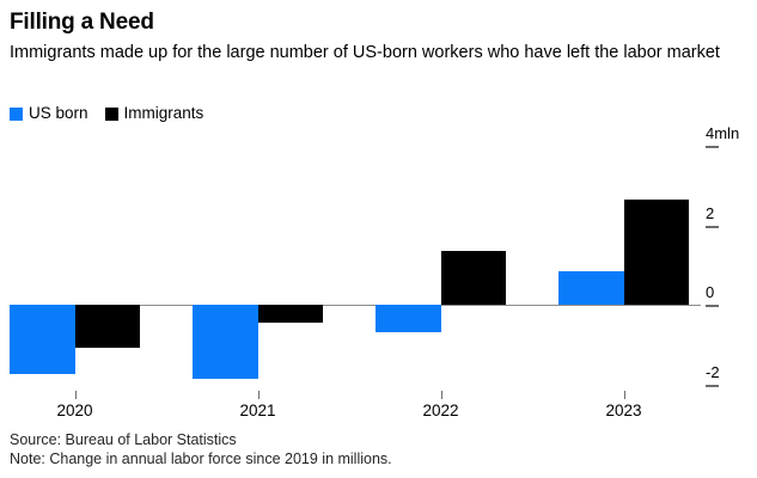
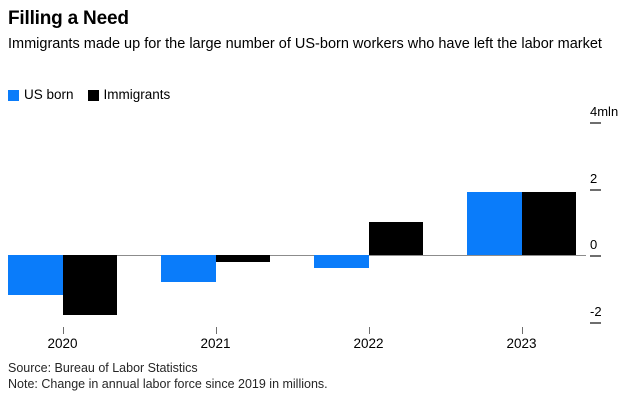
US born/2020: -1.8 -> -1.2
Immigrants/2020: -1.1 -> -1.8
US born/2021: -1.9 -> -0.8
Immigrants/2021: -0.5 -> -0.2
US born/2022: -0.7 -> -0.4
Immigrants/2022: 1.4 -> 1.0
US born/2023: 0.8 -> 1.9
Immigrants/2023: 2.6 -> 1.9
